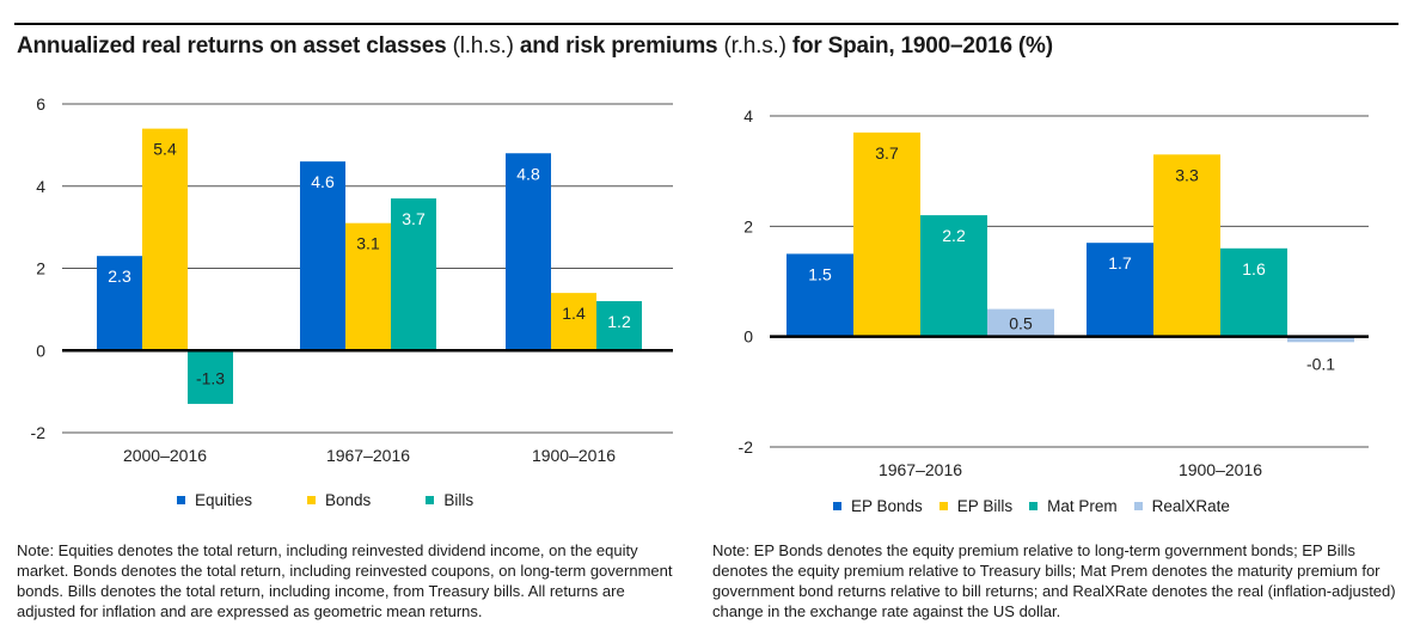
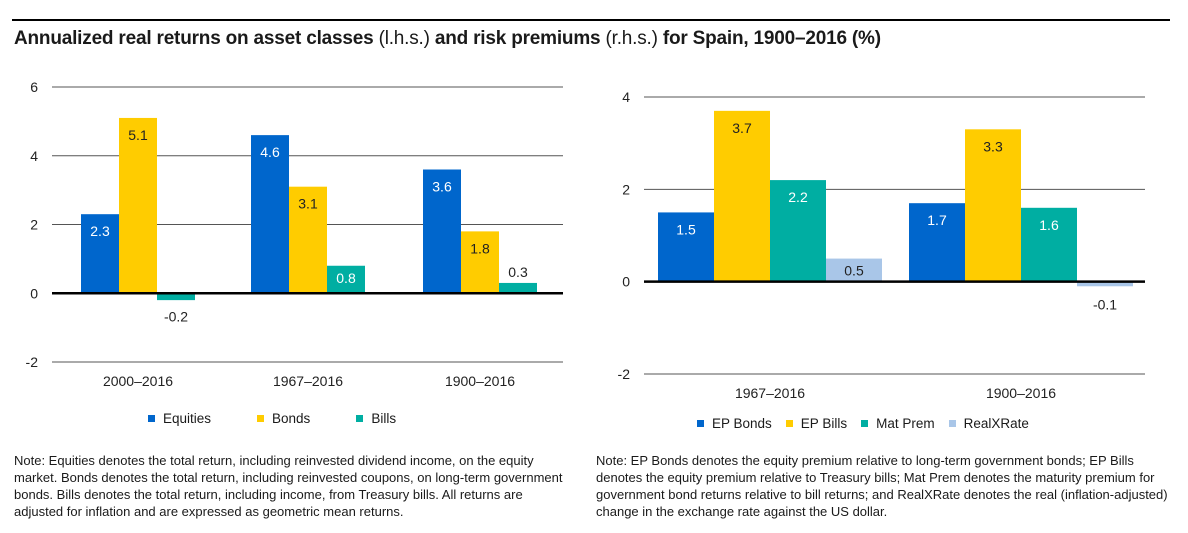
Annualized real returns on asset classes (l.h.s.)/Bonds/2000–2016: 5.4 -> 5.1
Annualized real returns on asset classes (l.h.s.)/Bills/2000–2016: -1.3 -> -0.2
Annualized real returns on asset classes (l.h.s.)/Bills/1967–2016: 3.7 -> 0.8
Annualized real returns on asset classes (l.h.s.)/Equities/1900–2016: 4.8 -> 3.6
Annualized real returns on asset classes (l.h.s.)/Bonds/1900–2016: 1.4 -> 1.8
Annualized real returns on asset classes (l.h.s.)/Bills/1900–2016: 1.2 -> 0.3
